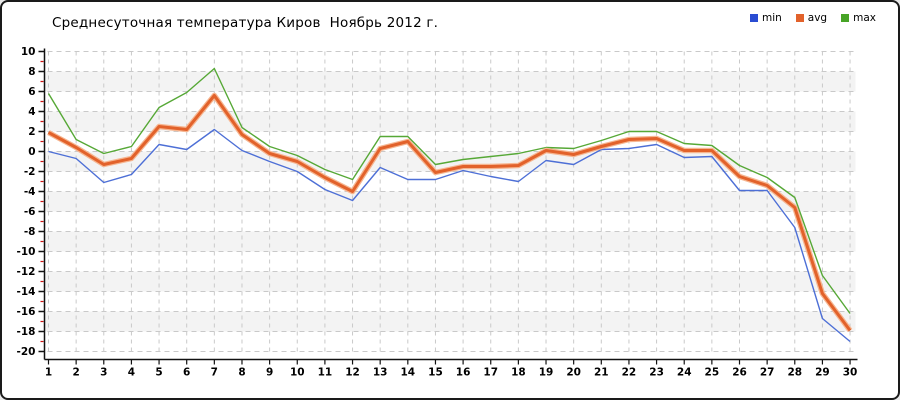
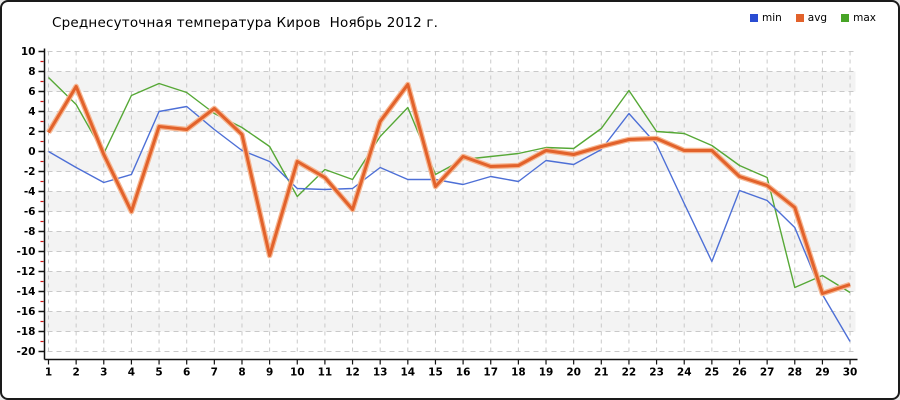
max/1: 5.8 -> 7.4
min/2: -0.7 -> -1.6
avg/2: 0.4 -> 6.5
max/2: 1.2 -> 4.7
avg/3: -1.3 -> -0.3
avg/4: -0.7 -> -6.0
max/4: 0.5 -> 5.6
min/5: 0.7 -> 4.0
max/5: 4.4 -> 6.8
min/6: 0.2 -> 4.5
avg/7: 5.6 -> 4.3
max/7: 8.3 -> 3.8
avg/9: -0.2 -> -10.4
min/10: -2.0 -> -3.7
max/10: -0.4 -> -4.5
min/12: -4.9 -> -3.7
avg/12: -4.0 -> -5.8
avg/13: 0.3 -> 3.0
avg/14: 1.0 -> 6.7
max/14: 1.5 -> 4.4
avg/15: -2.1 -> -3.5
max/15: -1.3 -> -2.3
min/16: -1.9 -> -3.3
avg/16: -1.5 -> -0.5
max/21: 1.1 -> 2.3
min/22: 0.3 -> 3.8
max/22: 2.0 -> 6.1
min/24: -0.6 -> -5.2
max/24: 0.8 -> 1.8
min/25: -0.5 -> -11.0
min/27: -3.9 -> -4.9
max/28: -4.6 -> -13.6
min/29: -16.7 -> -14.3
avg/30: -17.9 -> -13.3
max/30: -16.2 -> -14.1
